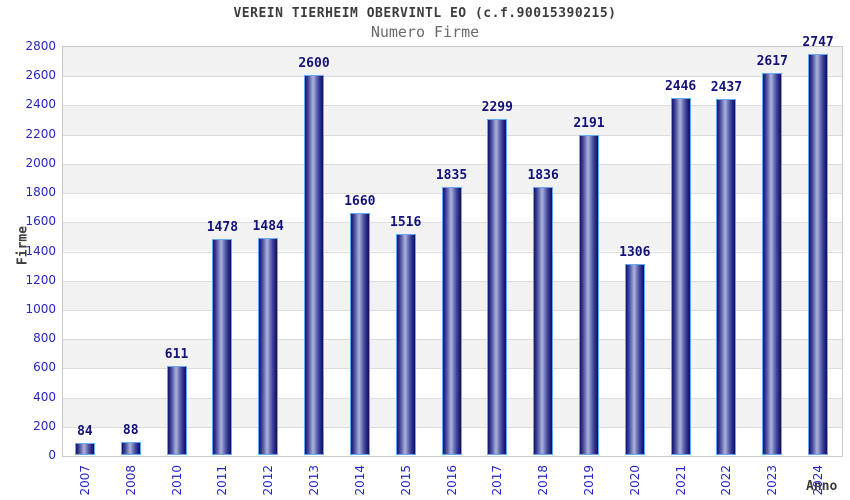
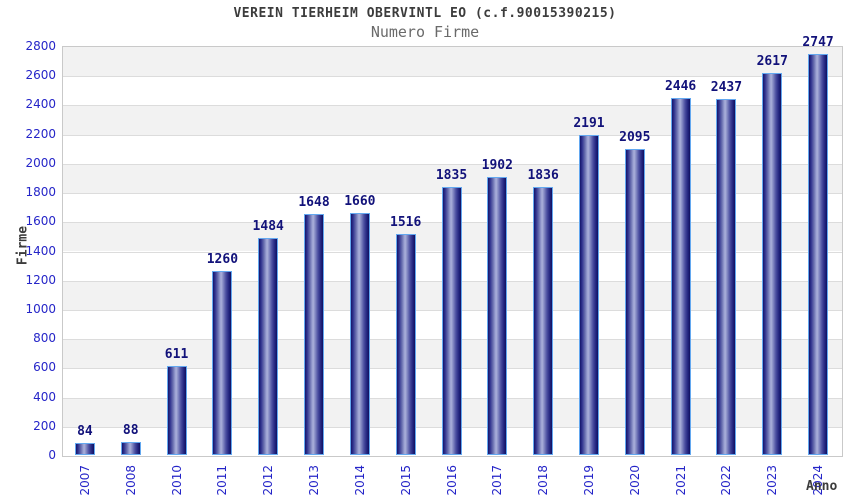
2011: 1478 -> 1260
2013: 2600 -> 1648
2017: 2299 -> 1902
2020: 1306 -> 2095
